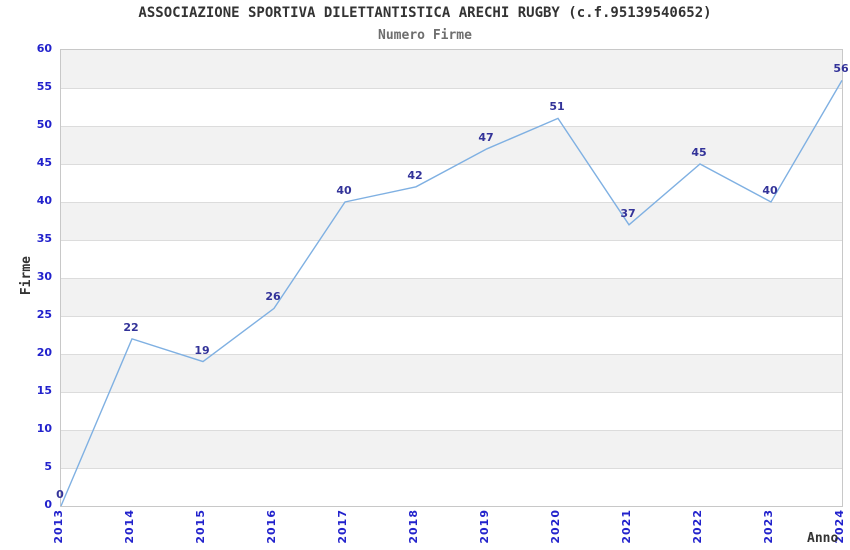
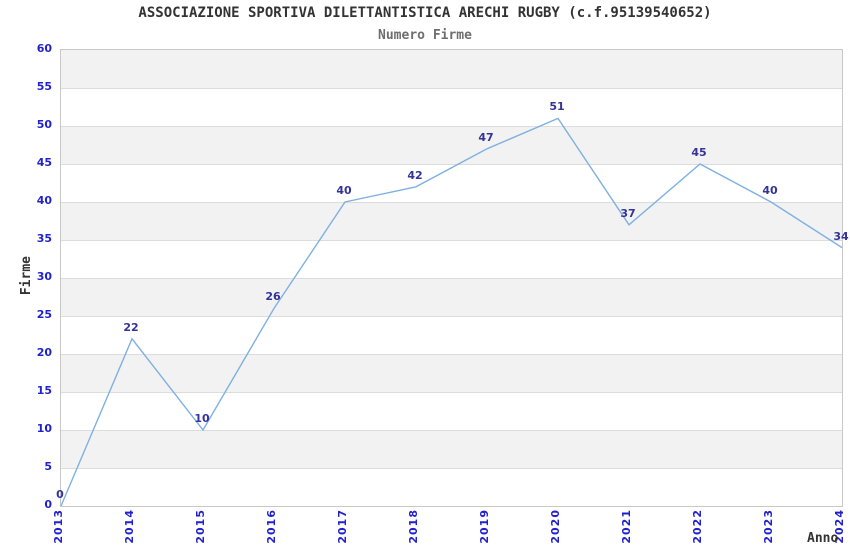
2015: 19 -> 10
2024: 56 -> 34
